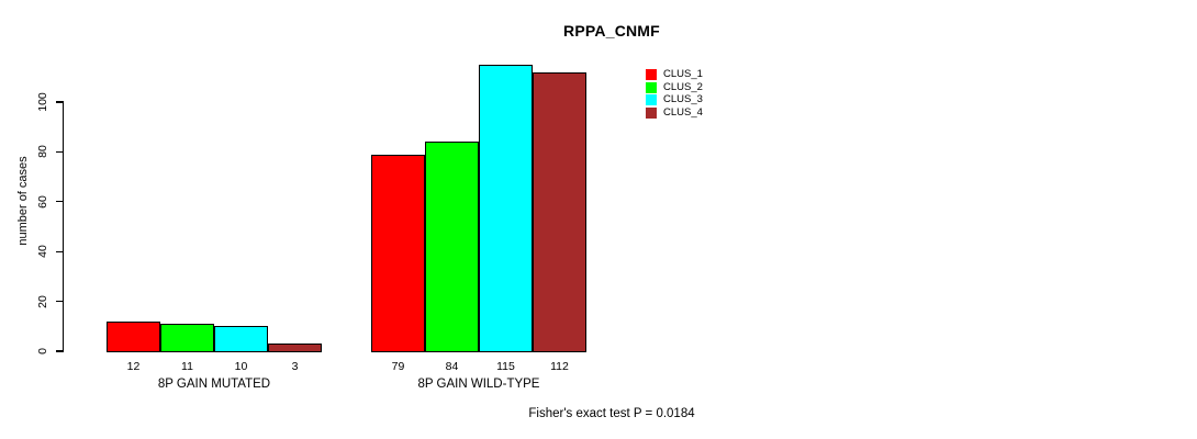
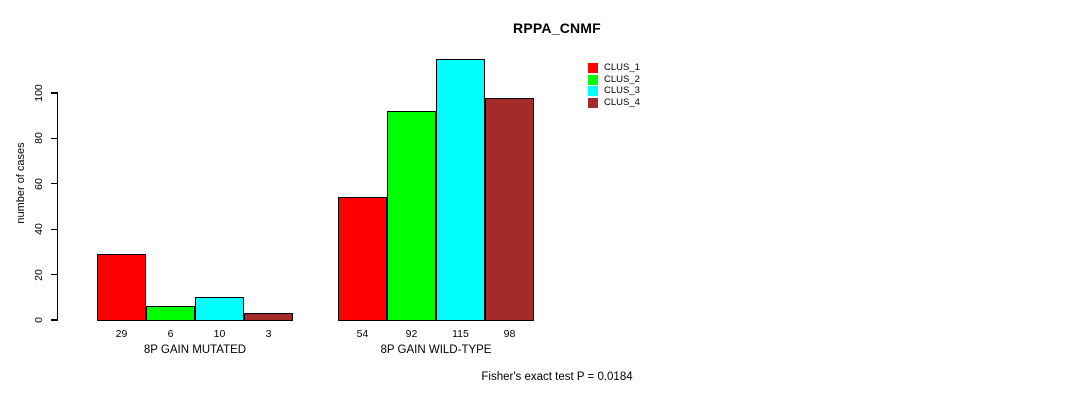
CLUS_1/8P GAIN MUTATED: 12 -> 29
CLUS_2/8P GAIN MUTATED: 11 -> 6
CLUS_1/8P GAIN WILD-TYPE: 79 -> 54
CLUS_2/8P GAIN WILD-TYPE: 84 -> 92
CLUS_4/8P GAIN WILD-TYPE: 112 -> 98
